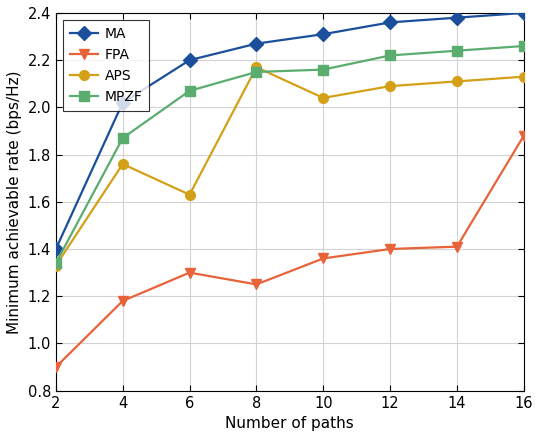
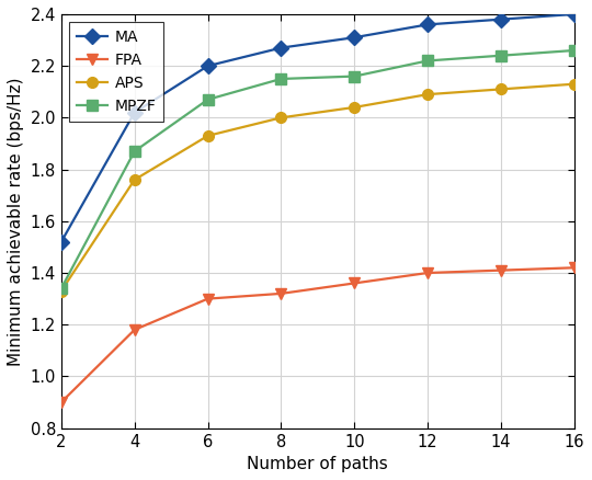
MA/2: 1.40 -> 1.52
APS/6: 1.63 -> 1.93
FPA/8: 1.25 -> 1.32
APS/8: 2.17 -> 2.00
FPA/16: 1.88 -> 1.42
